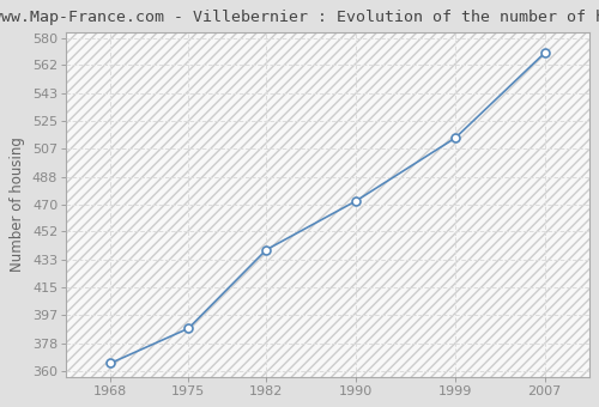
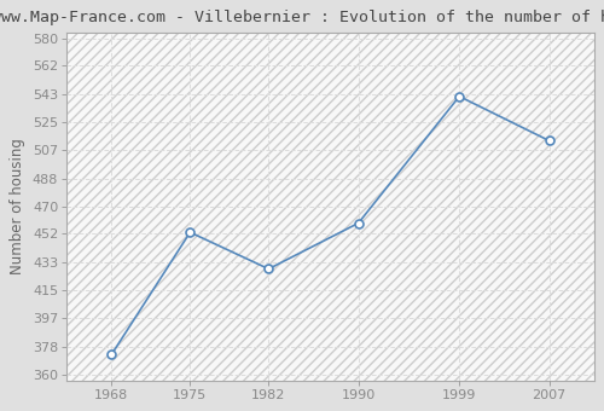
1968: 365 -> 373
1975: 388 -> 453
1982: 440 -> 429
1990: 472 -> 459
1999: 514 -> 542
2007: 570 -> 513
